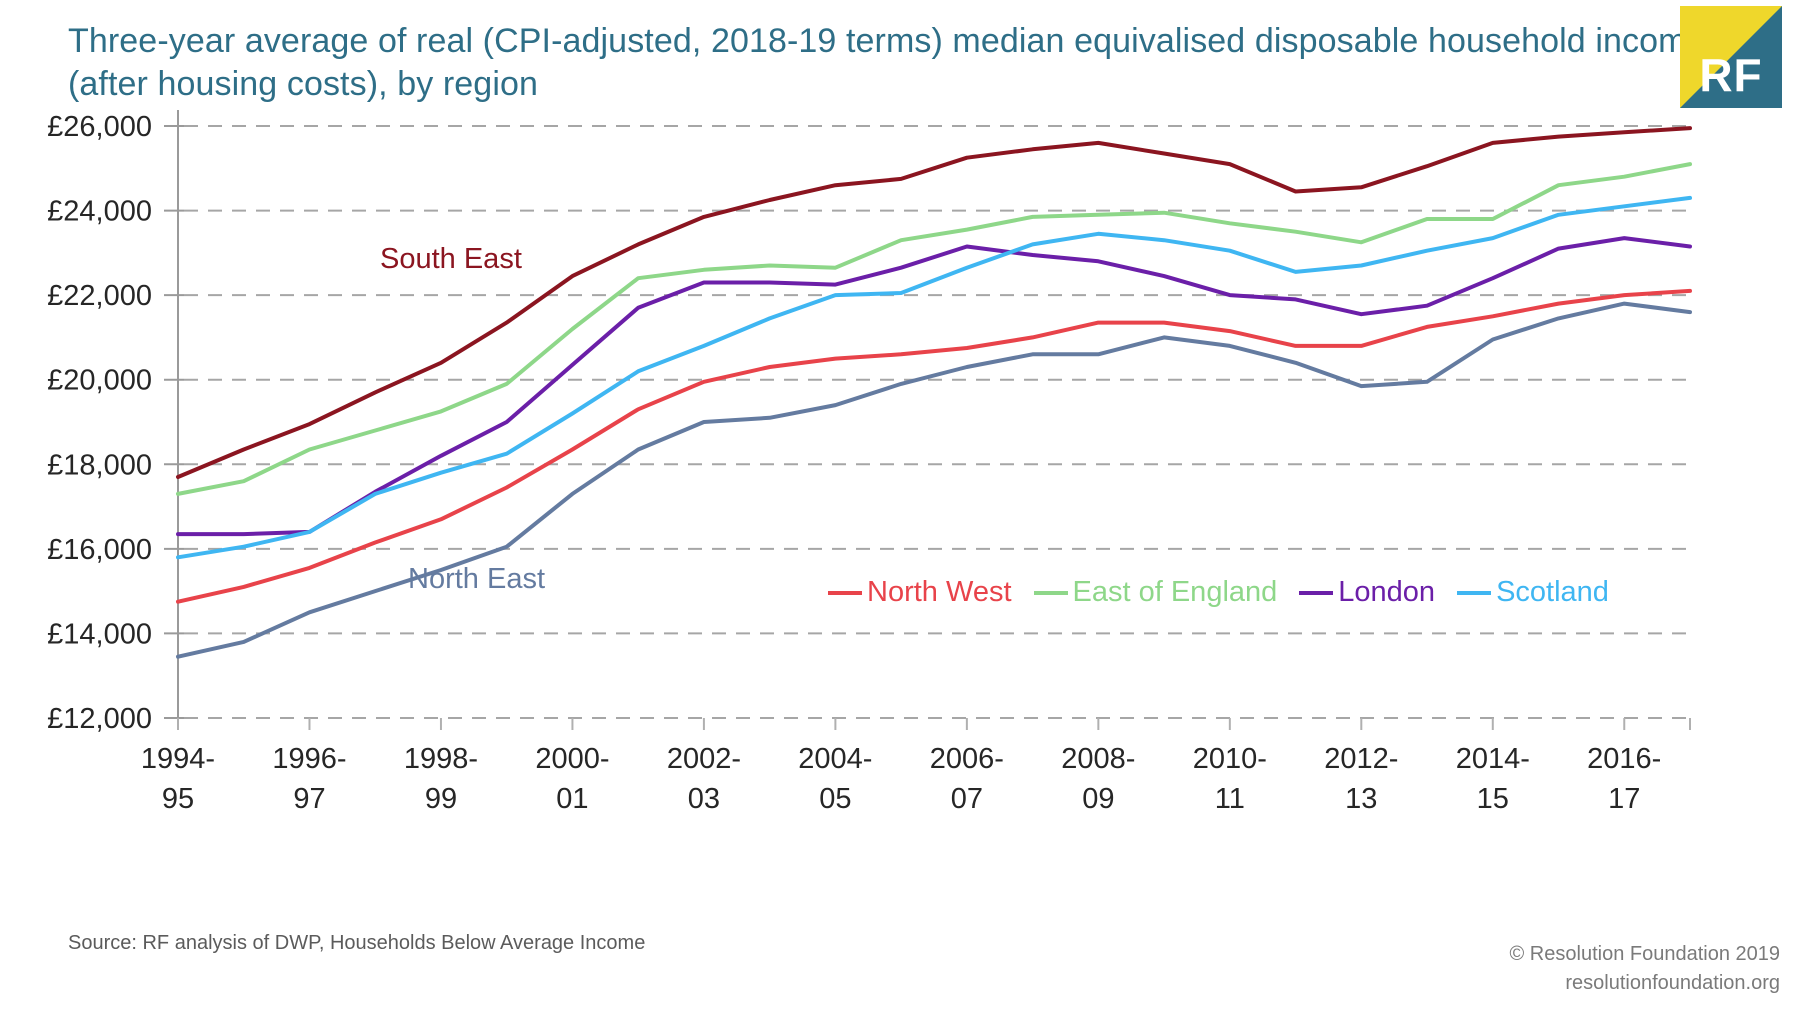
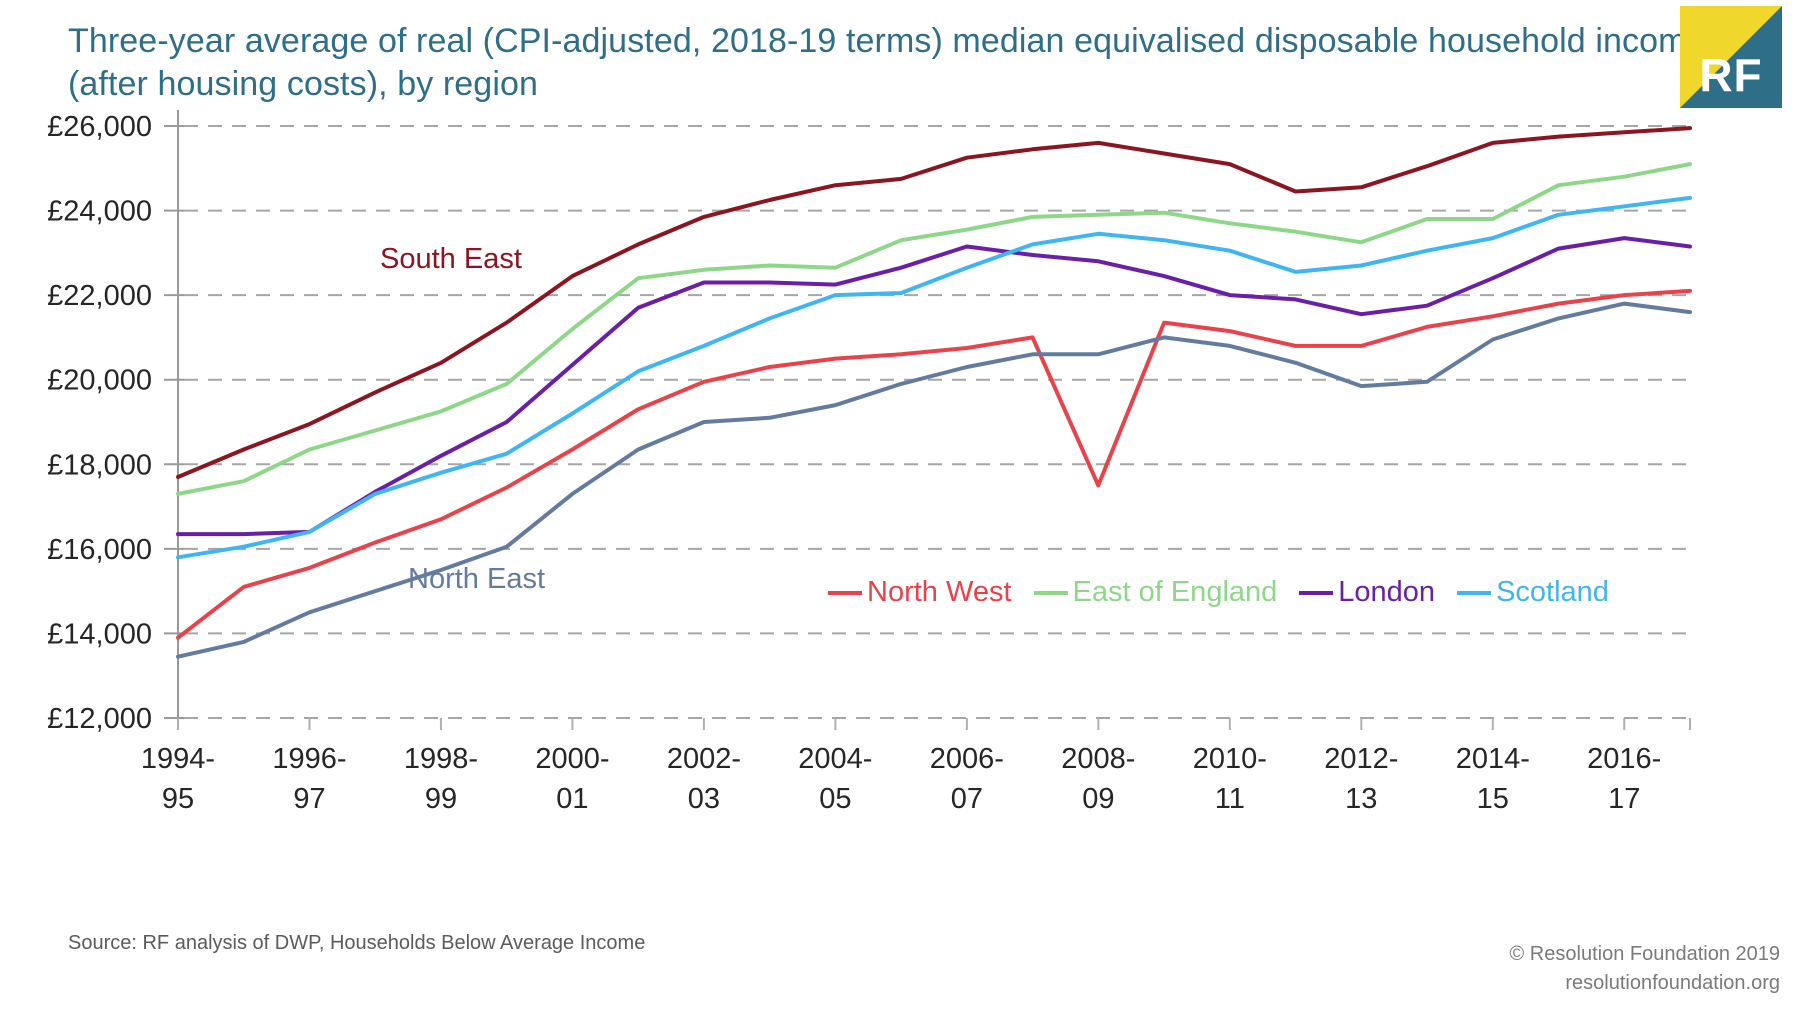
North West/1994-95: £14800 -> £13900
North West/2008-09: £21400 -> £17500
